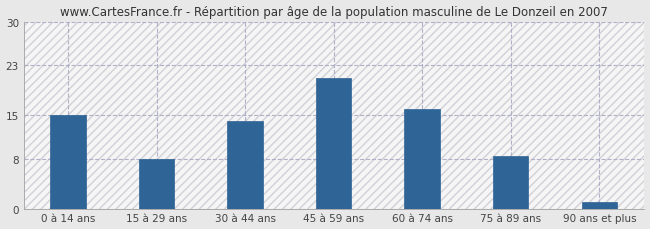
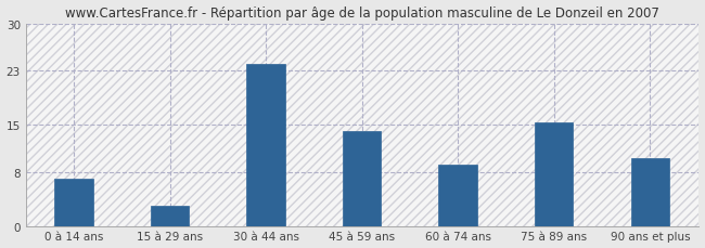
0 à 14 ans: 15.0 -> 7.0
15 à 29 ans: 8.0 -> 3.0
30 à 44 ans: 14.0 -> 24.0
45 à 59 ans: 21.0 -> 14.0
60 à 74 ans: 16.0 -> 9.0
75 à 89 ans: 8.5 -> 15.4
90 ans et plus: 1.0 -> 10.0
